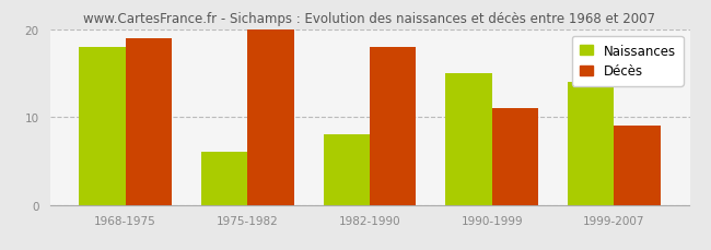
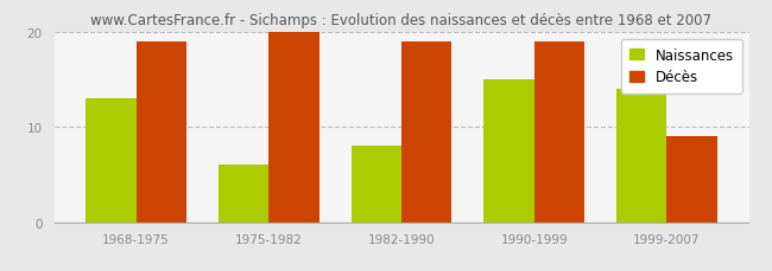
Naissances/1968-1975: 18 -> 13
Décès/1982-1990: 18 -> 19
Décès/1990-1999: 11 -> 19
